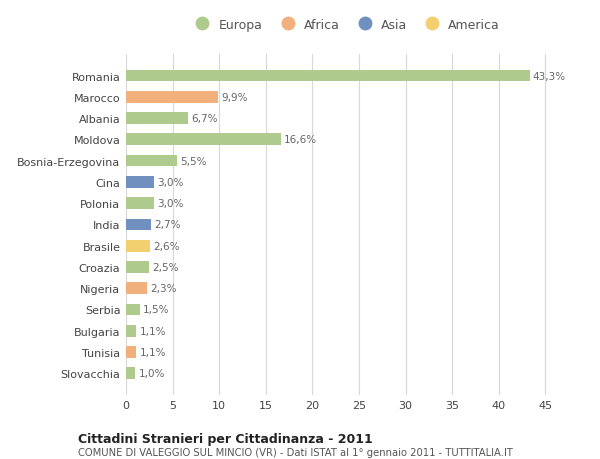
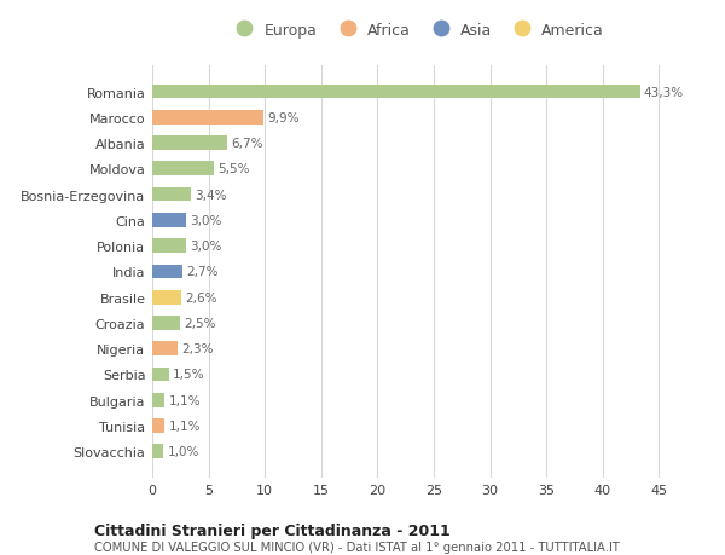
Moldova: 16,6% -> 5,5%
Bosnia-Erzegovina: 5,5% -> 3,4%
